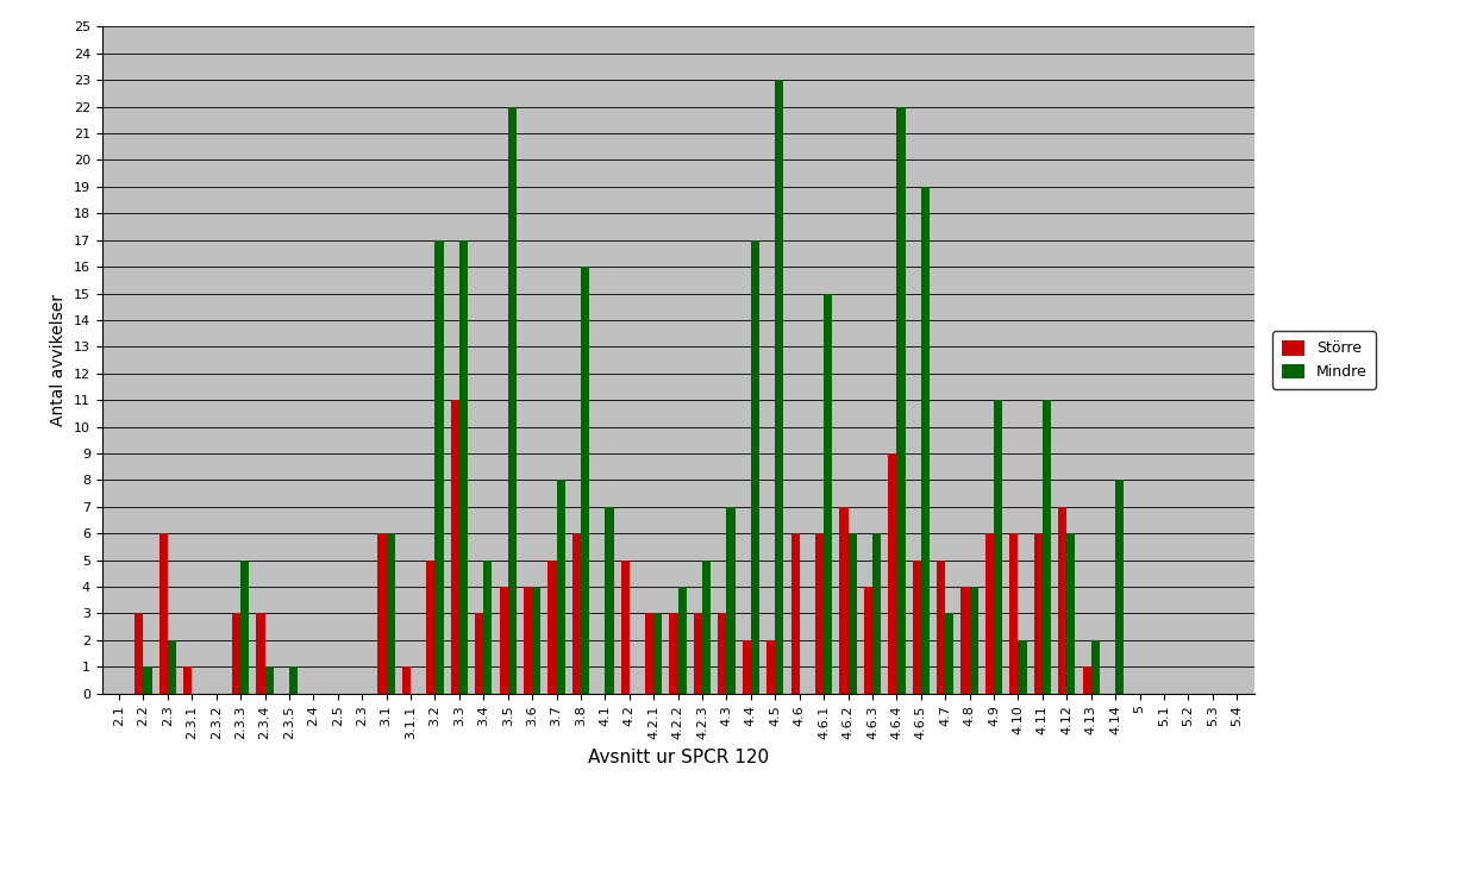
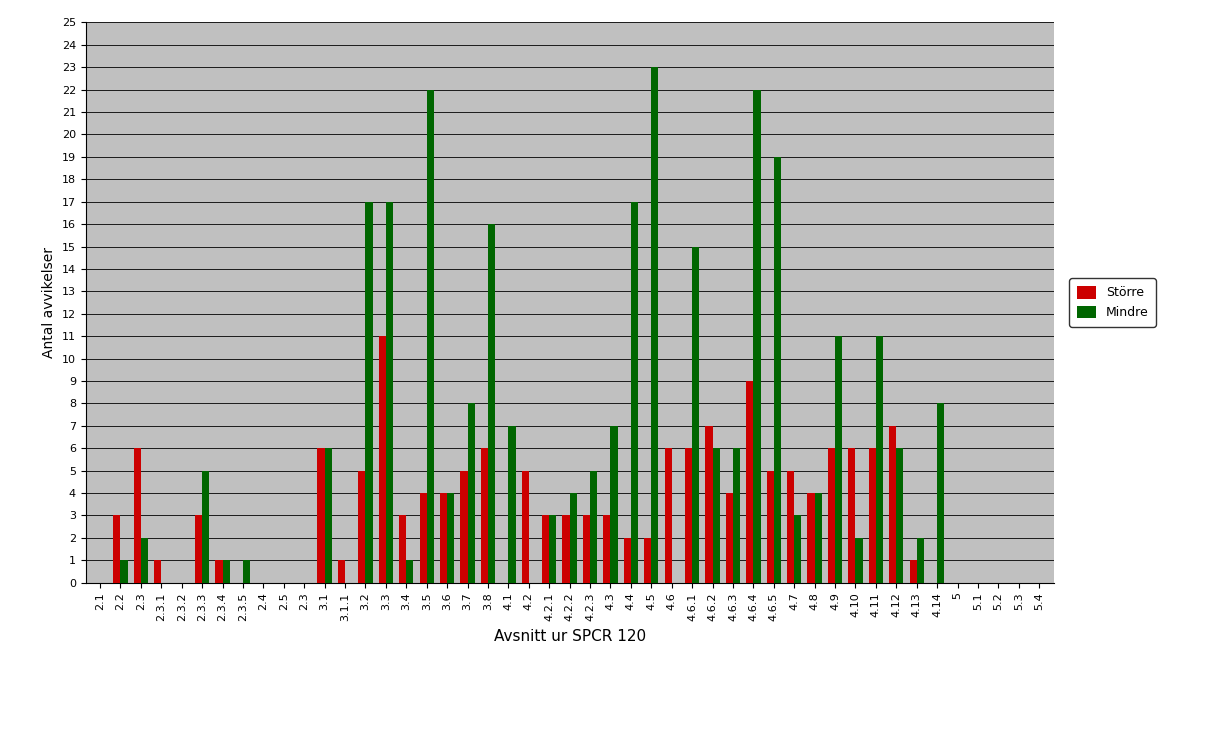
Större/2.3.4: 3 -> 1
Mindre/3.4: 5 -> 1
